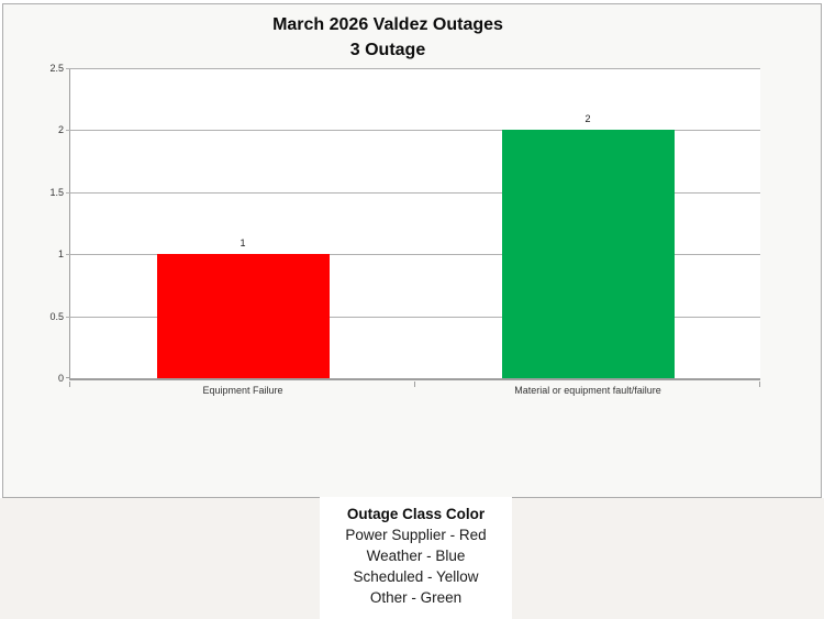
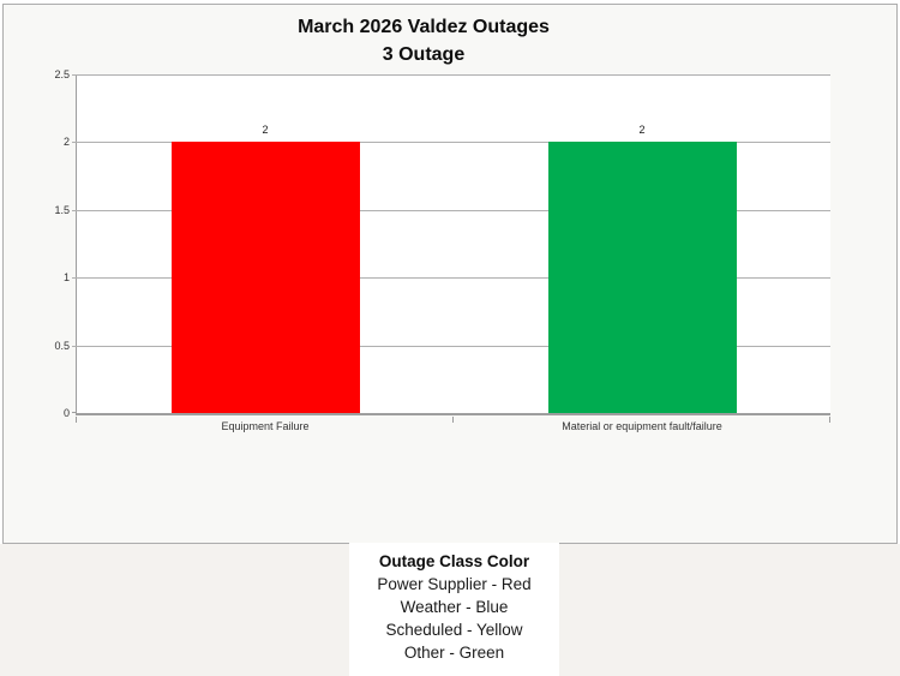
Equipment Failure: 1 -> 2
